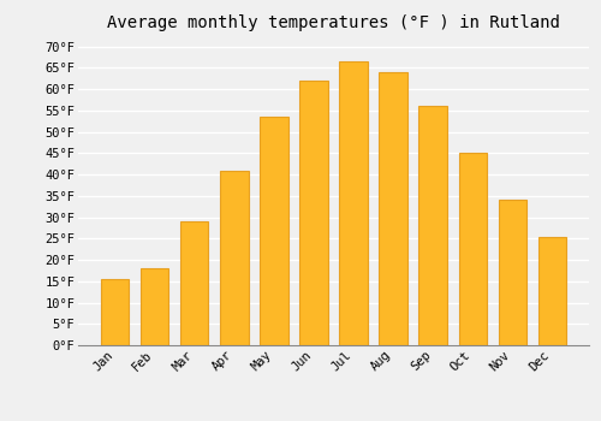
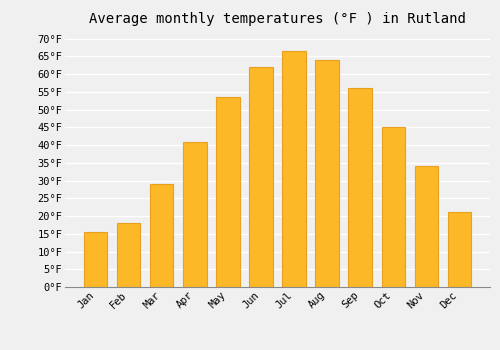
Dec: 25.5°F -> 21.0°F
